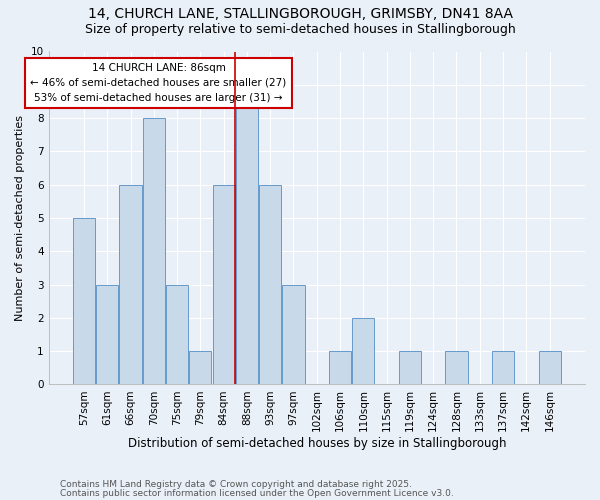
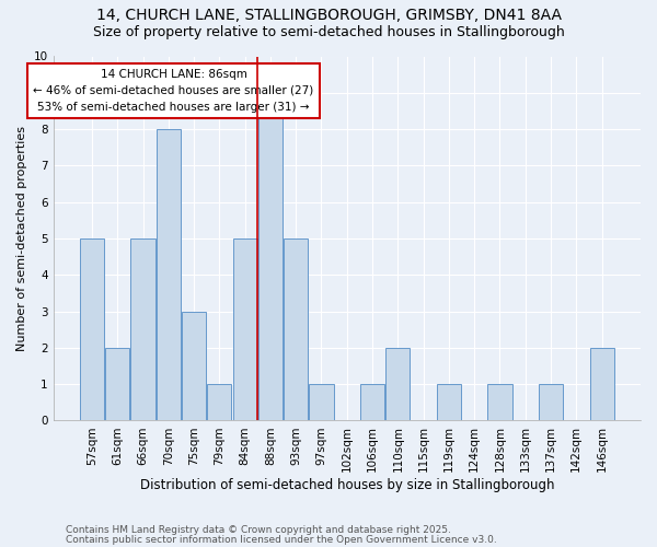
61sqm: 3 -> 2
66sqm: 6 -> 5
84sqm: 6 -> 5
93sqm: 6 -> 5
97sqm: 3 -> 1
146sqm: 1 -> 2
